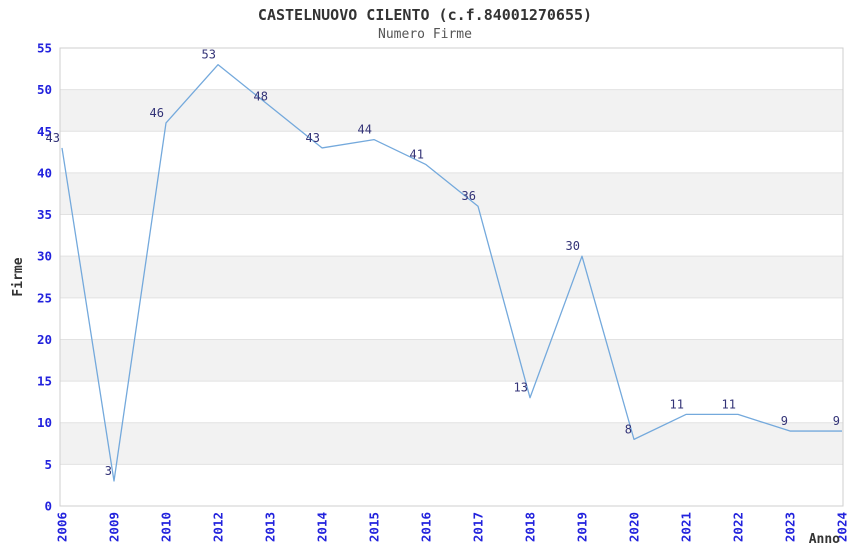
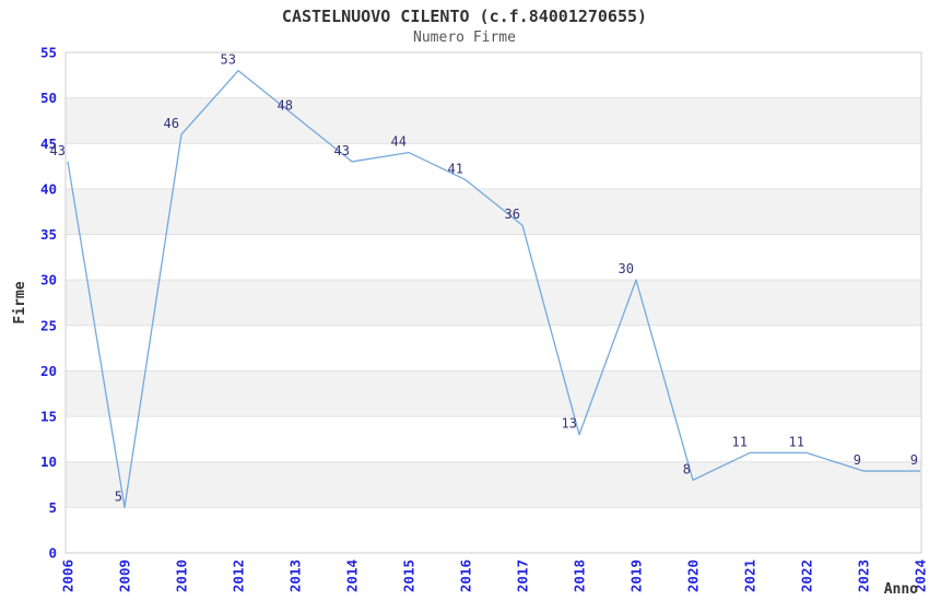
2009: 3 -> 5
